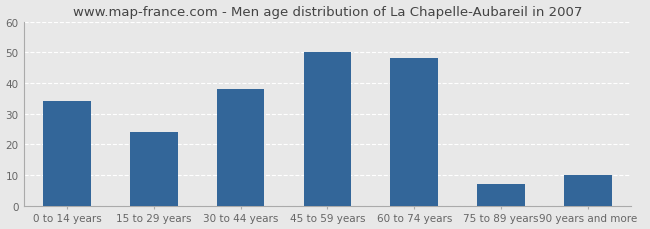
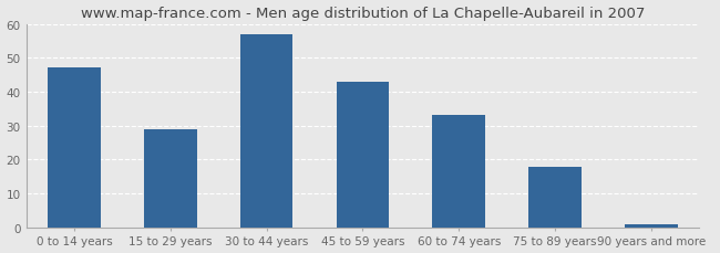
0 to 14 years: 34 -> 47
15 to 29 years: 24 -> 29
30 to 44 years: 38 -> 57
45 to 59 years: 50 -> 43
60 to 74 years: 48 -> 33
75 to 89 years: 7 -> 18
90 years and more: 10 -> 1
